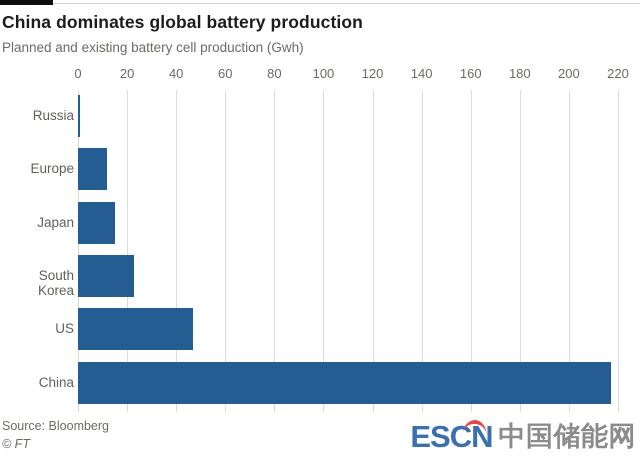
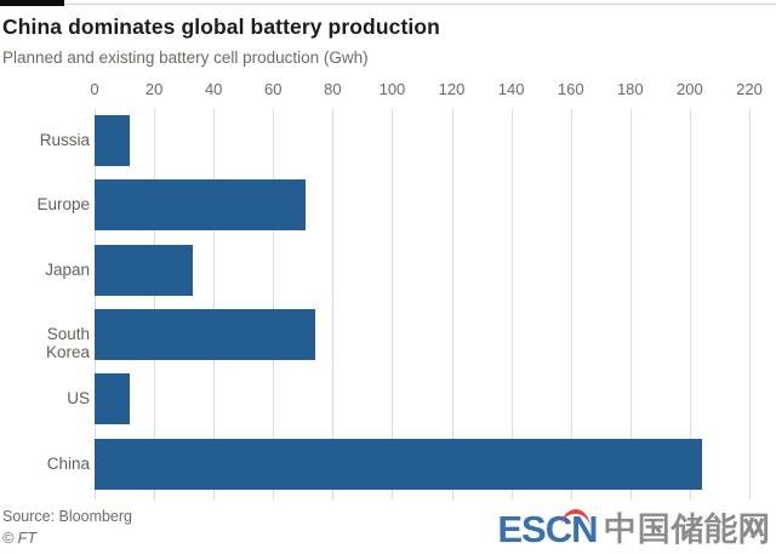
Russia: 1 -> 12
Europe: 12 -> 71
Japan: 15 -> 33
South Korea: 23 -> 74
US: 47 -> 12
China: 217 -> 204
